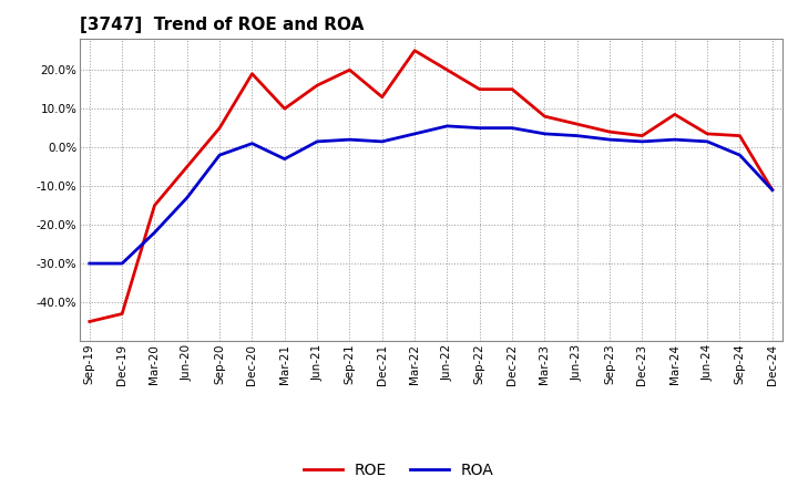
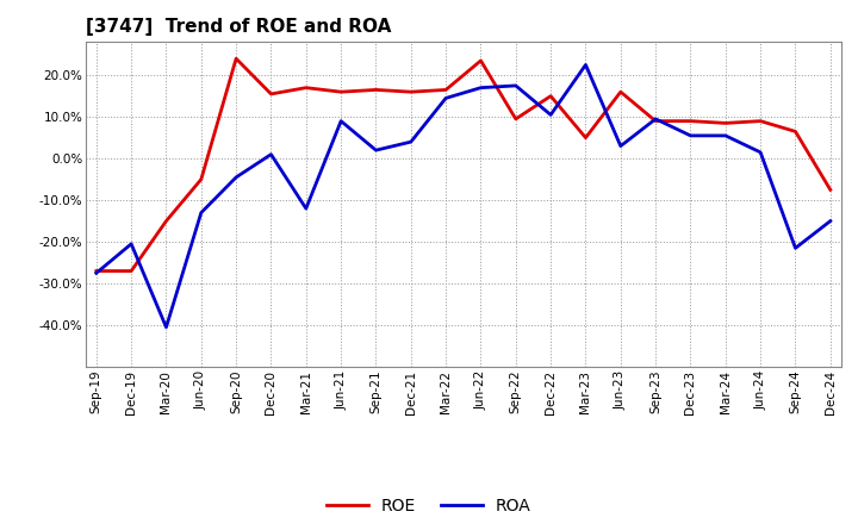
ROE/Sep-19: -45.0% -> -27.0%
ROA/Sep-19: -30.0% -> -27.5%
ROE/Dec-19: -43.0% -> -27.0%
ROA/Dec-19: -30.0% -> -20.5%
ROA/Mar-20: -22.0% -> -40.5%
ROE/Sep-20: 5.0% -> 24.0%
ROA/Sep-20: -2.0% -> -4.5%
ROE/Dec-20: 19.0% -> 15.5%
ROE/Mar-21: 10.0% -> 17.0%
ROA/Mar-21: -3.0% -> -12.0%
ROA/Jun-21: 1.5% -> 9.0%
ROE/Sep-21: 20.0% -> 16.5%
ROE/Dec-21: 13.0% -> 16.0%
ROA/Dec-21: 1.5% -> 4.0%
ROE/Mar-22: 25.0% -> 16.5%
ROA/Mar-22: 3.5% -> 14.5%
ROE/Jun-22: 20.0% -> 23.5%
ROA/Jun-22: 5.5% -> 17.0%
ROE/Sep-22: 15.0% -> 9.5%
ROA/Sep-22: 5.0% -> 17.5%
ROA/Dec-22: 5.0% -> 10.5%
ROE/Mar-23: 8.0% -> 5.0%
ROA/Mar-23: 3.5% -> 22.5%
ROE/Jun-23: 6.0% -> 16.0%
ROE/Sep-23: 4.0% -> 9.0%
ROA/Sep-23: 2.0% -> 9.5%
ROE/Dec-23: 3.0% -> 9.0%
ROA/Dec-23: 1.5% -> 5.5%
ROA/Mar-24: 2.0% -> 5.5%
ROE/Jun-24: 3.5% -> 9.0%
ROE/Sep-24: 3.0% -> 6.5%
ROA/Sep-24: -2.0% -> -21.5%
ROE/Dec-24: -11.0% -> -7.5%
ROA/Dec-24: -11.0% -> -15.0%
